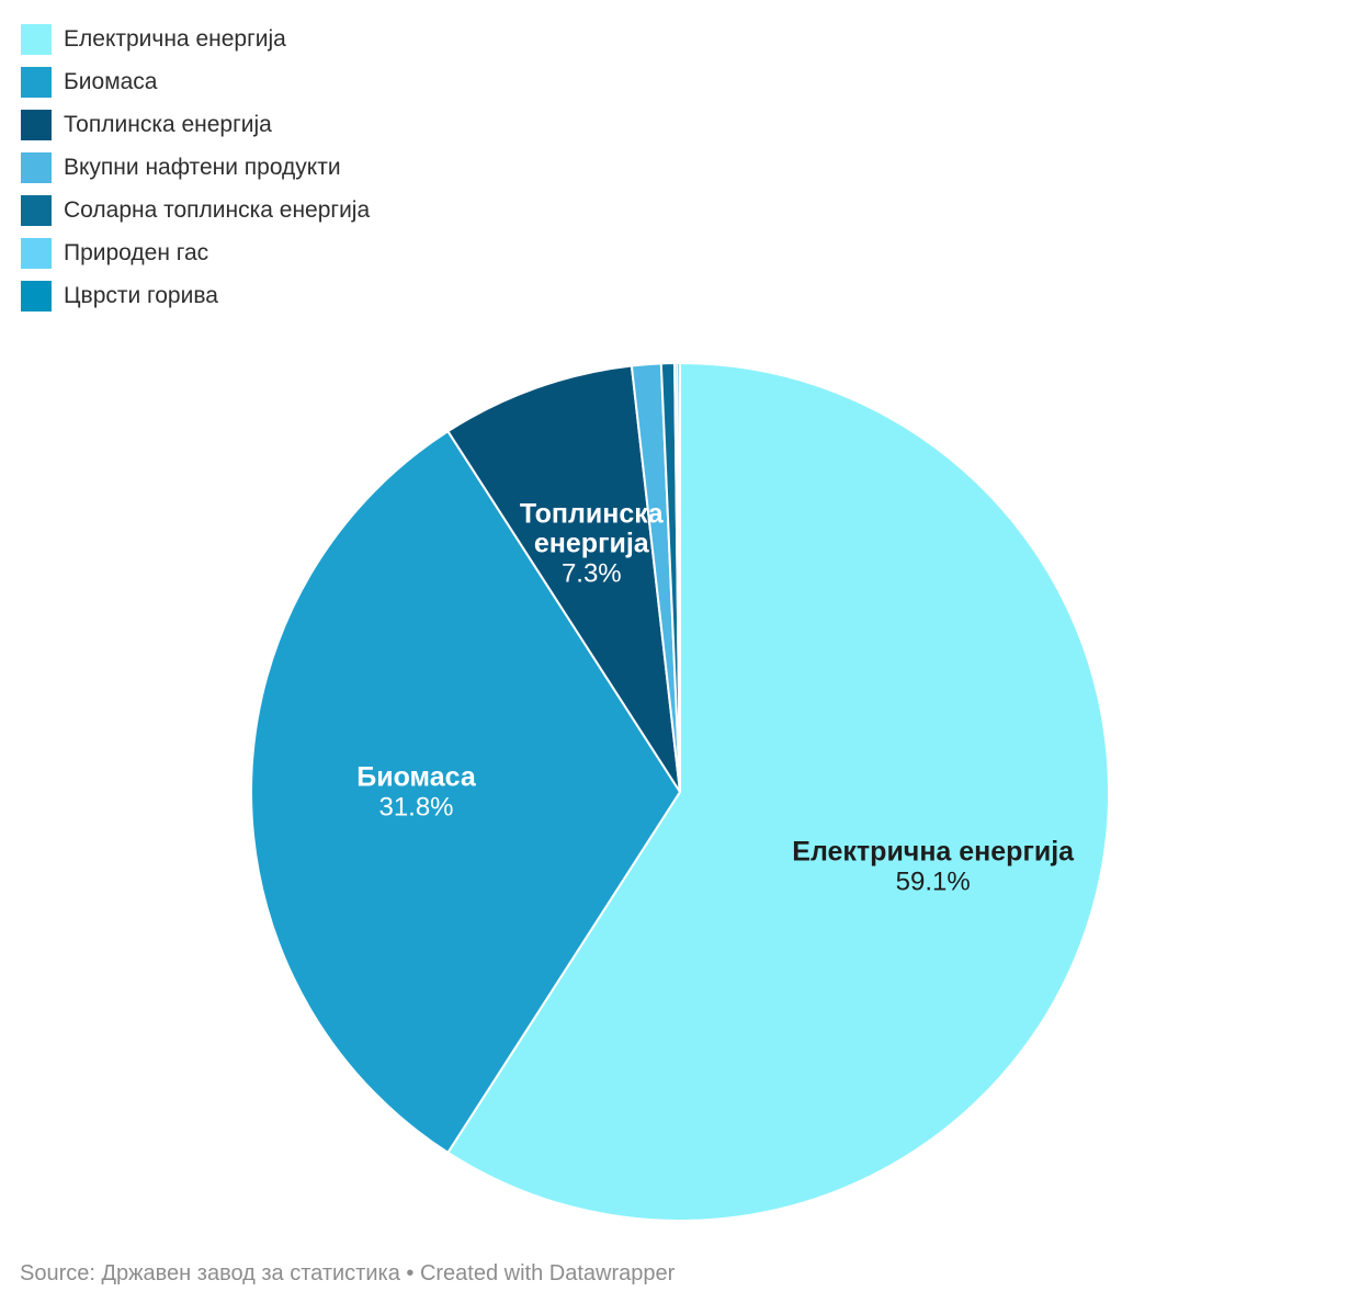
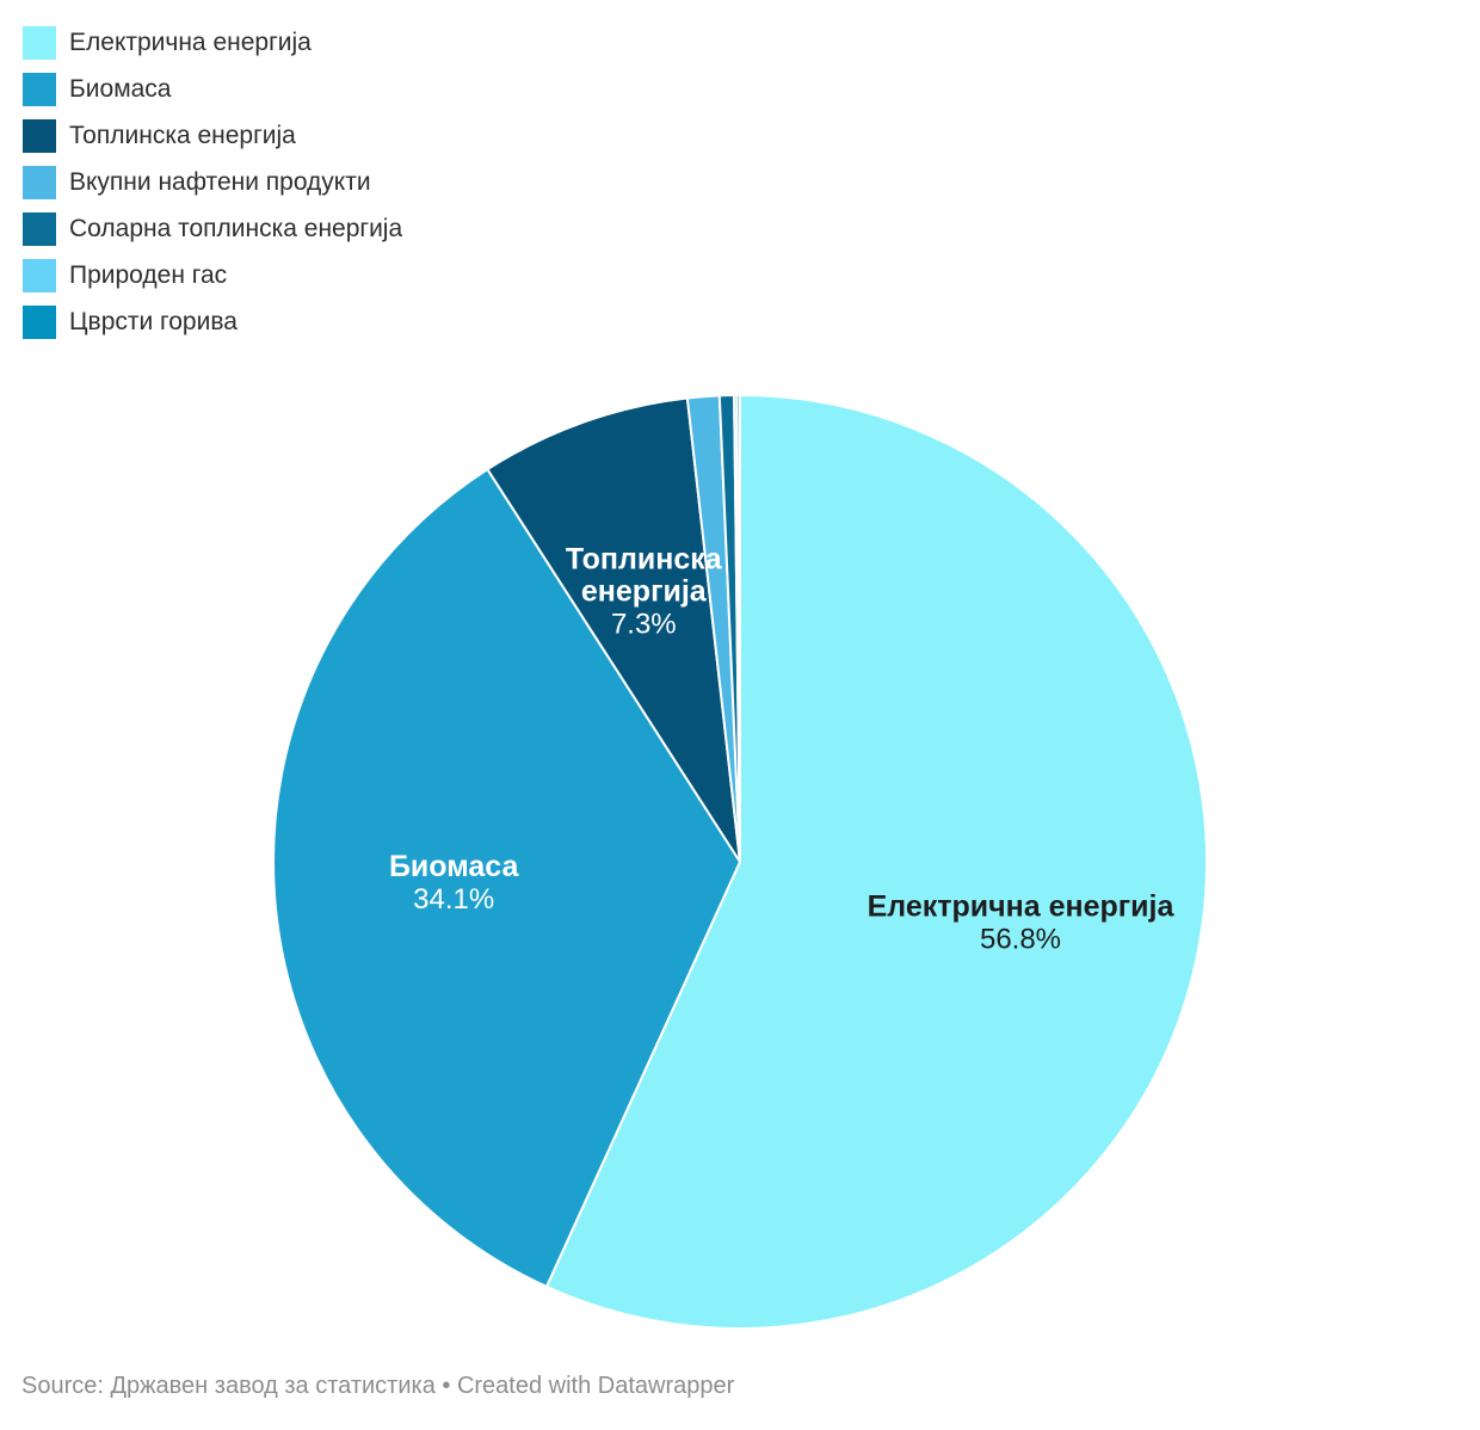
Електрична енергија: 59.1% -> 56.8%
Биомаса: 31.8% -> 34.1%
